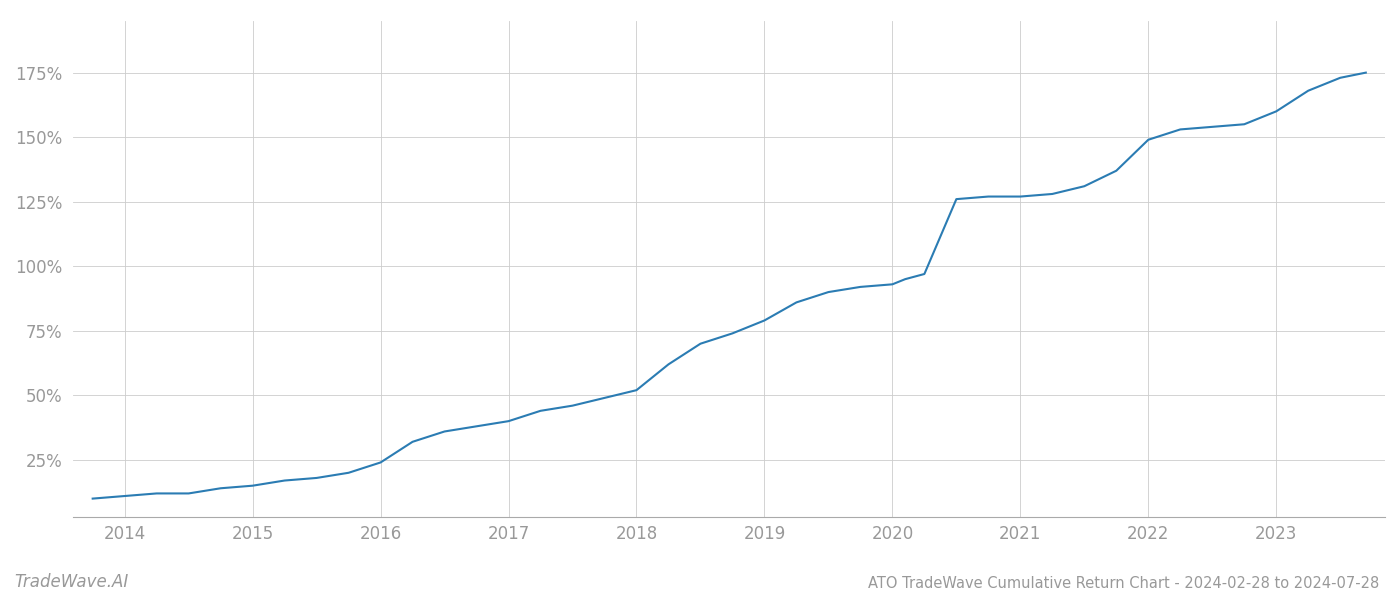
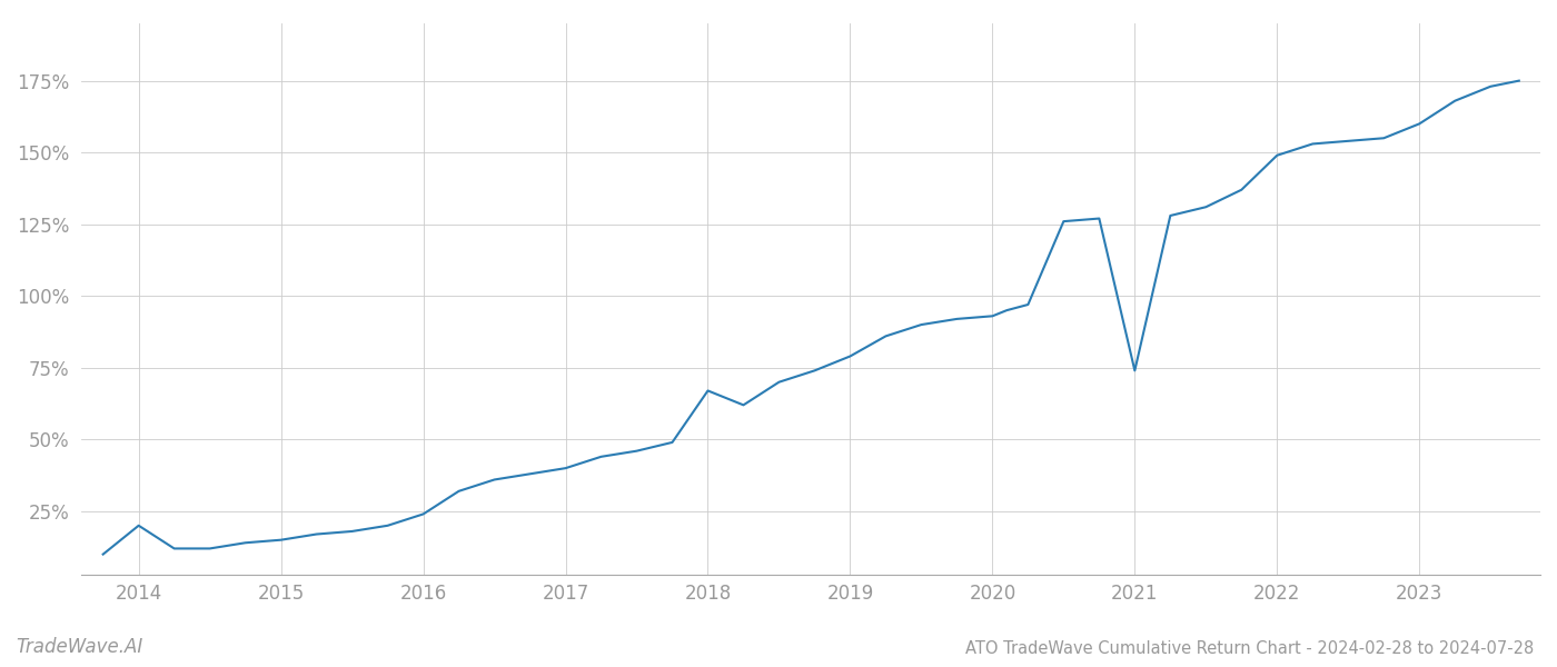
2014: 11% -> 20%
2018: 52% -> 67%
2021: 127% -> 74%
